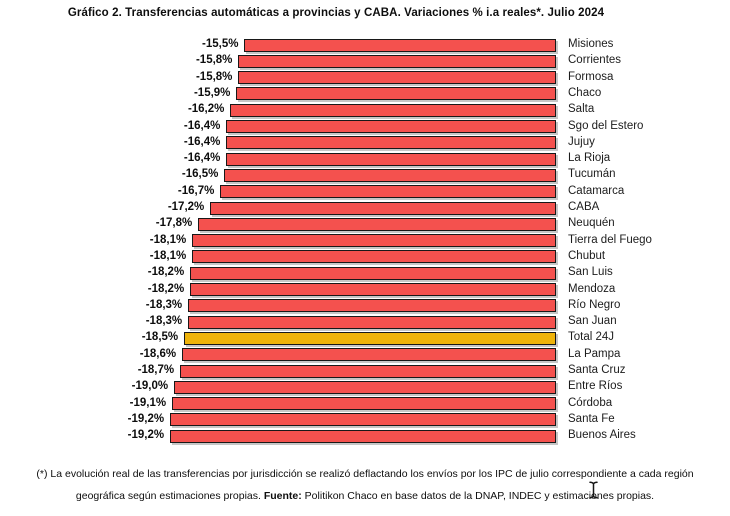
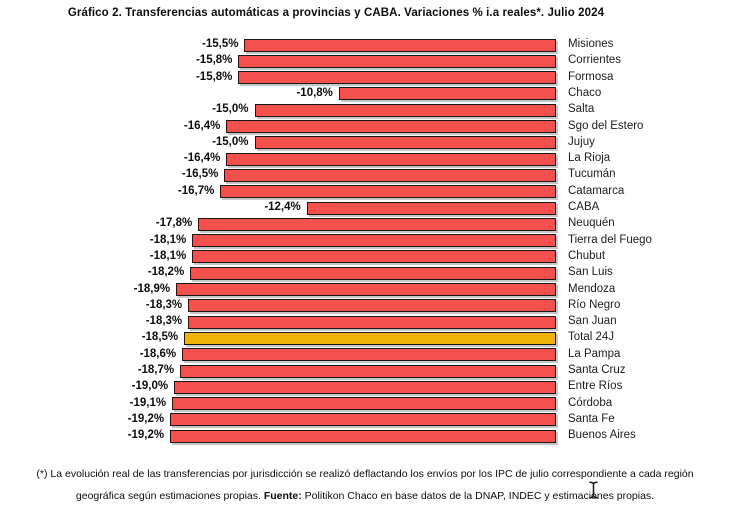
Chaco: -15,9% -> -10,8%
Salta: -16,2% -> -15,0%
Jujuy: -16,4% -> -15,0%
CABA: -17,2% -> -12,4%
Mendoza: -18,2% -> -18,9%
